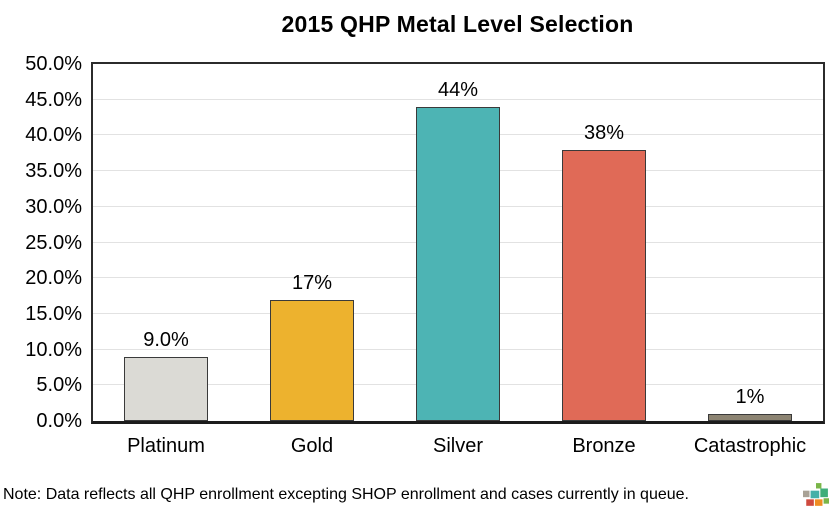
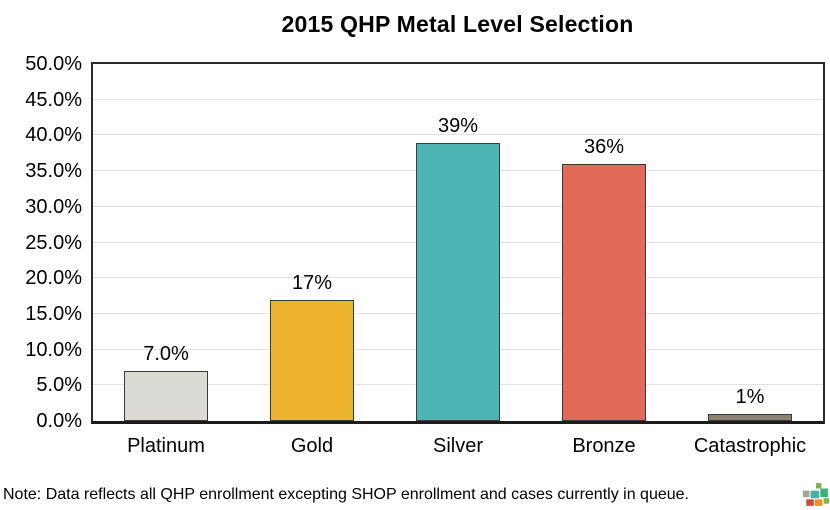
Platinum: 9.0% -> 7.0%
Silver: 44% -> 39%
Bronze: 38% -> 36%
